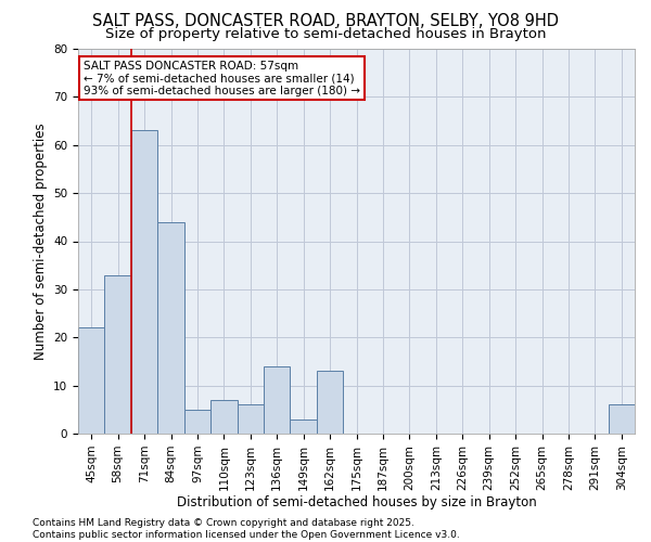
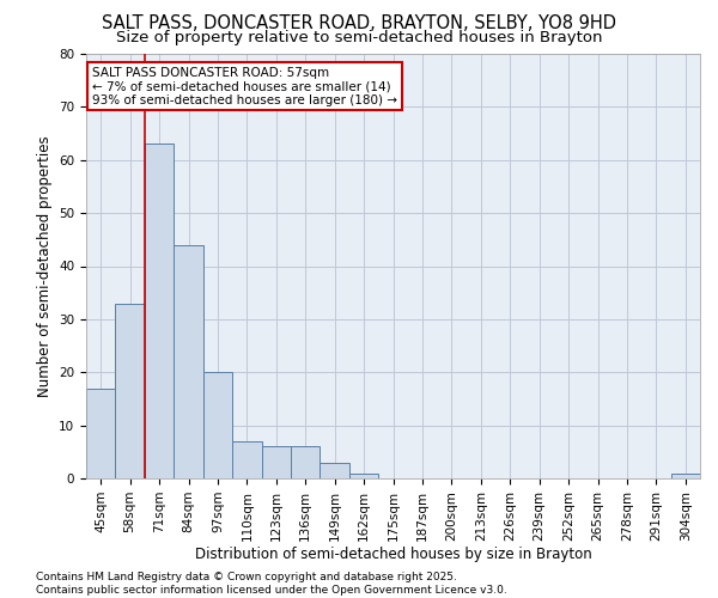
45sqm: 22 -> 17
97sqm: 5 -> 20
136sqm: 14 -> 6
162sqm: 13 -> 1
304sqm: 6 -> 1
